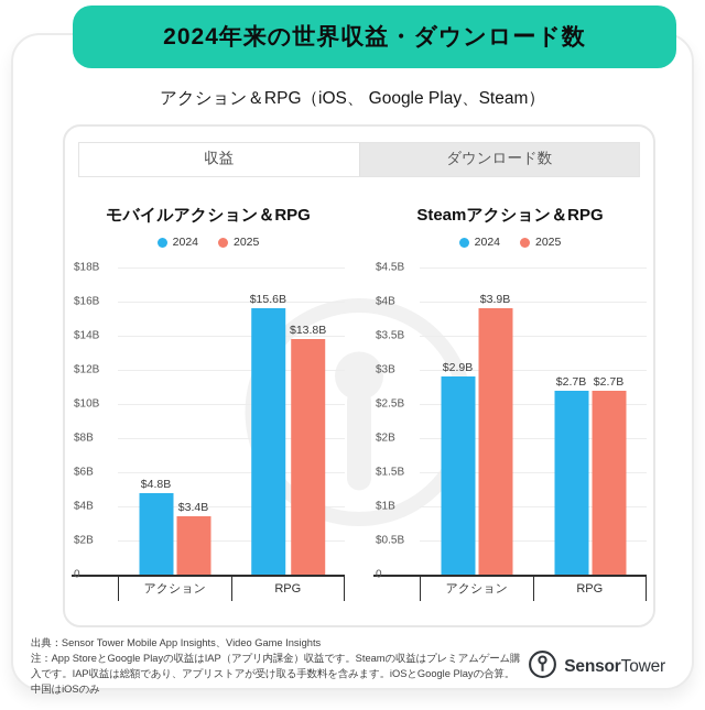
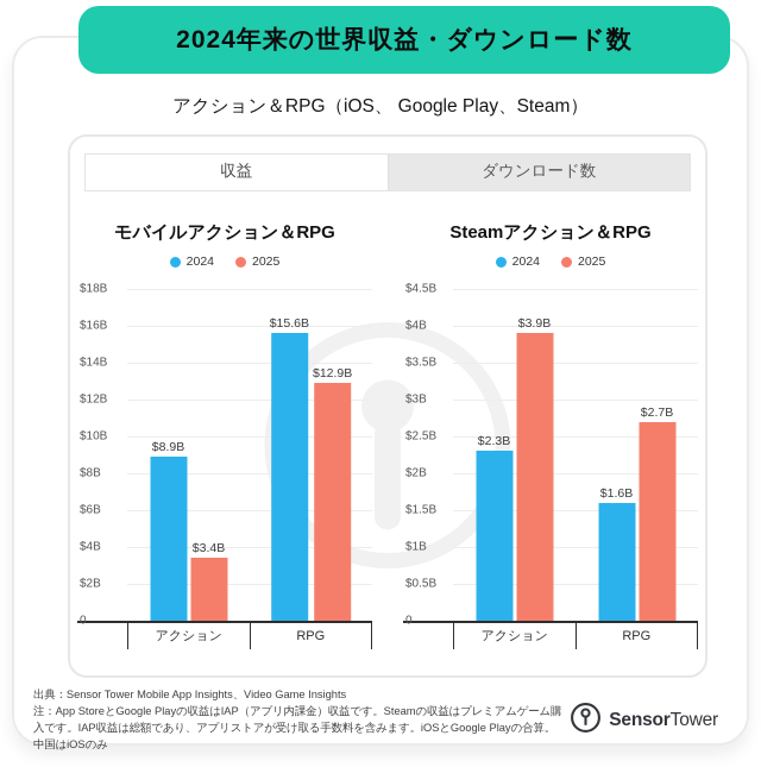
モバイルアクション＆RPG/2024/アクション: $4.8B -> $8.9B
モバイルアクション＆RPG/2025/RPG: $13.8B -> $12.9B
Steamアクション＆RPG/2024/アクション: $2.9B -> $2.3B
Steamアクション＆RPG/2024/RPG: $2.7B -> $1.6B
